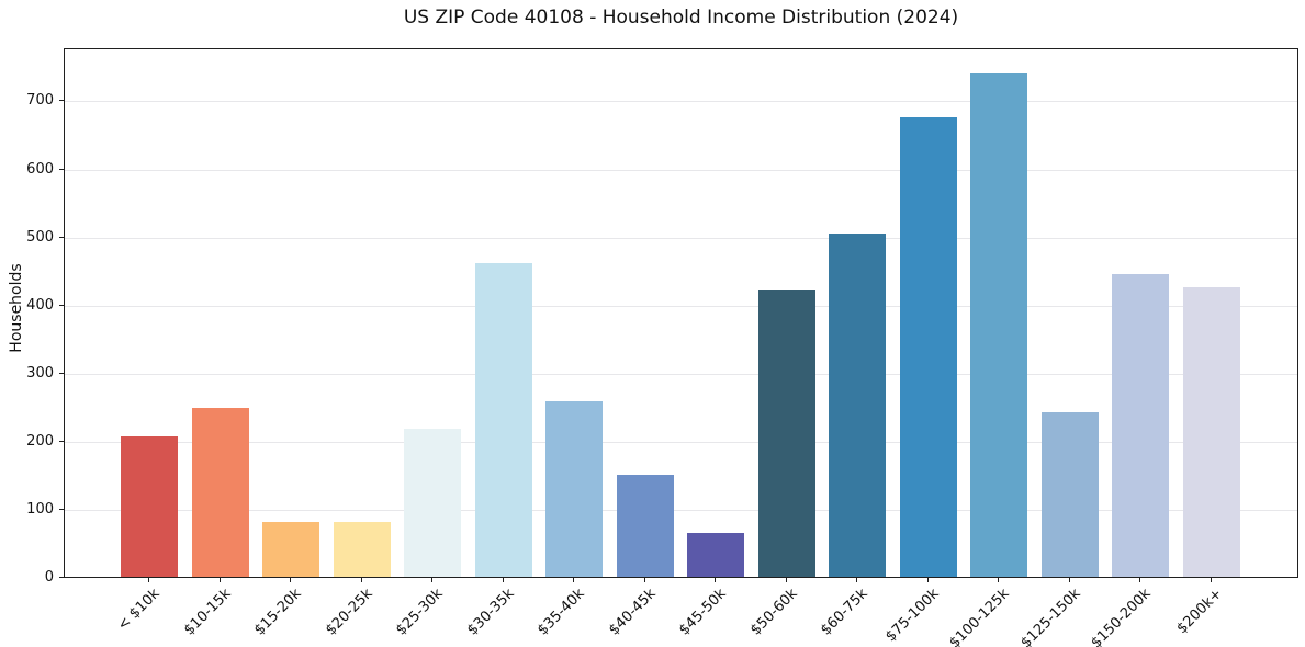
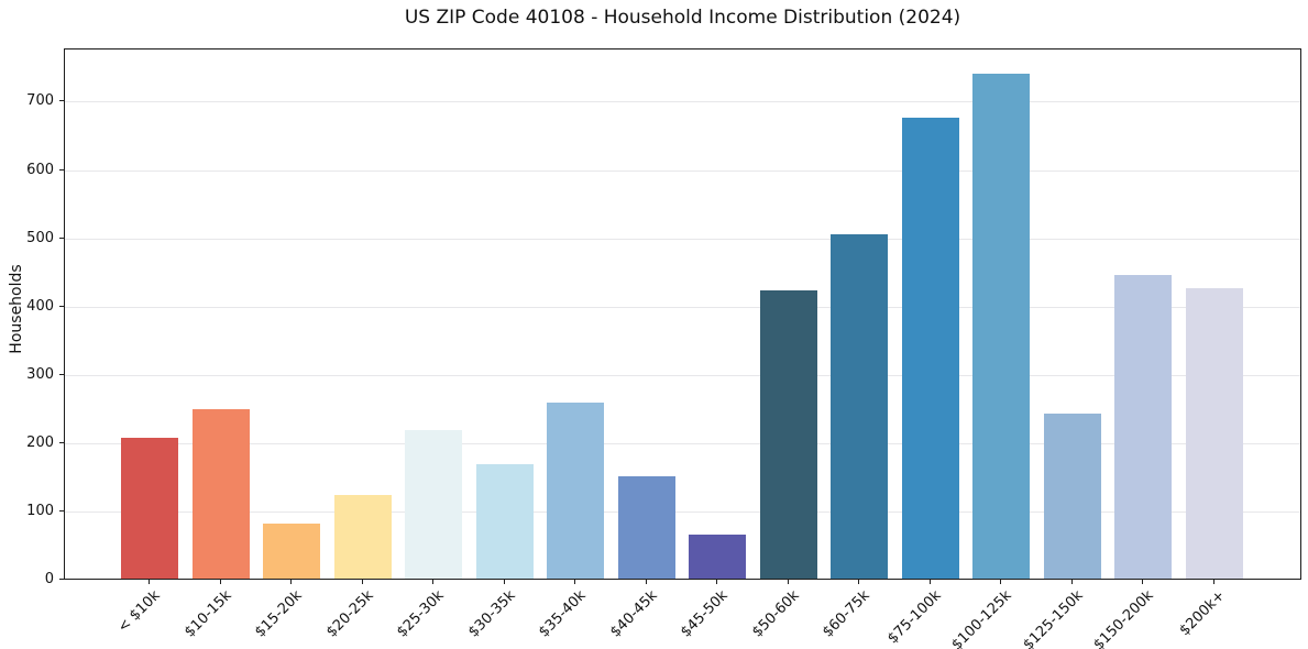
$20-25k: 80 -> 120
$30-35k: 460 -> 170
